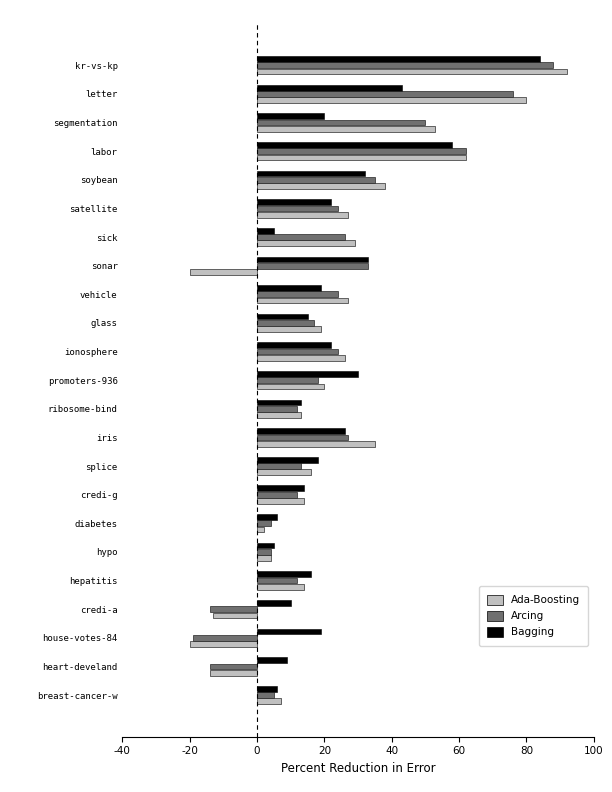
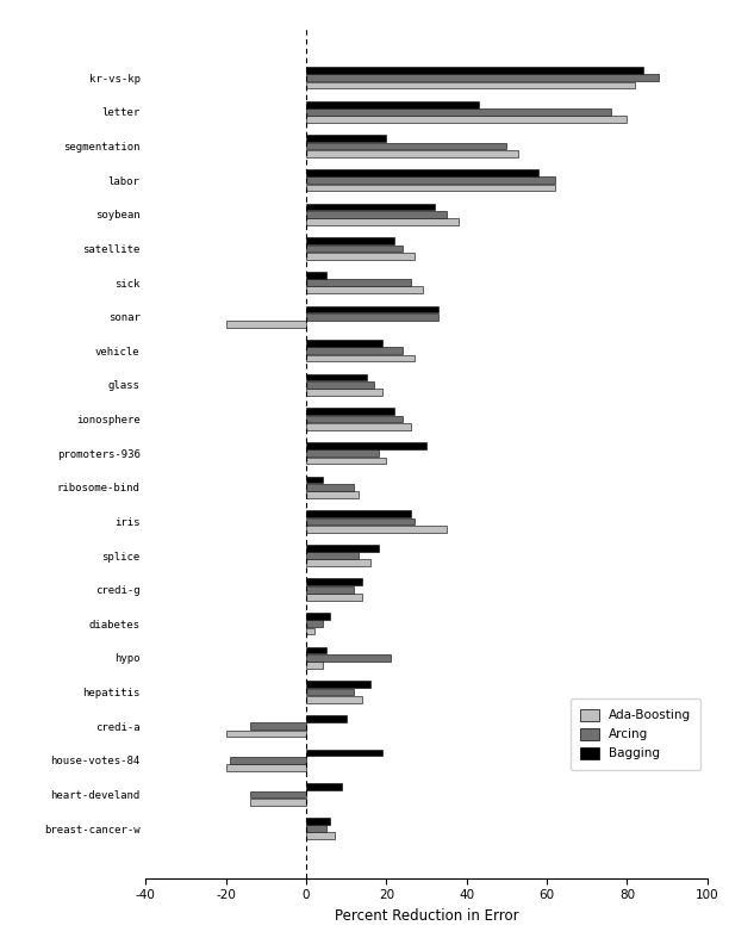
Ada-Boosting/kr-vs-kp: 92 -> 82
Bagging/ribosome-bind: 13 -> 4
Arcing/hypo: 4 -> 21
Ada-Boosting/credi-a: -13 -> -20
